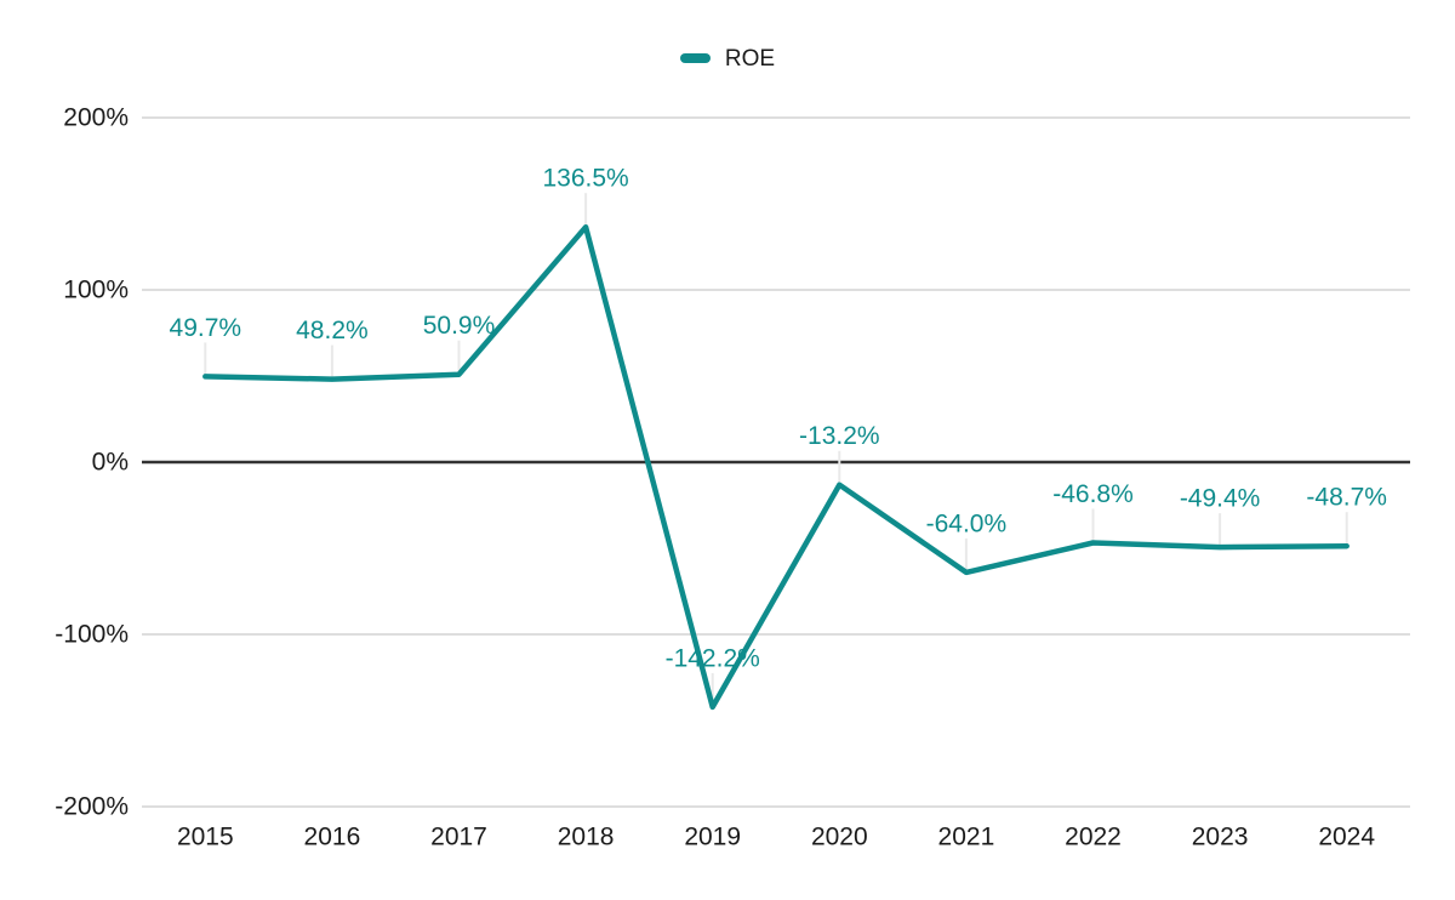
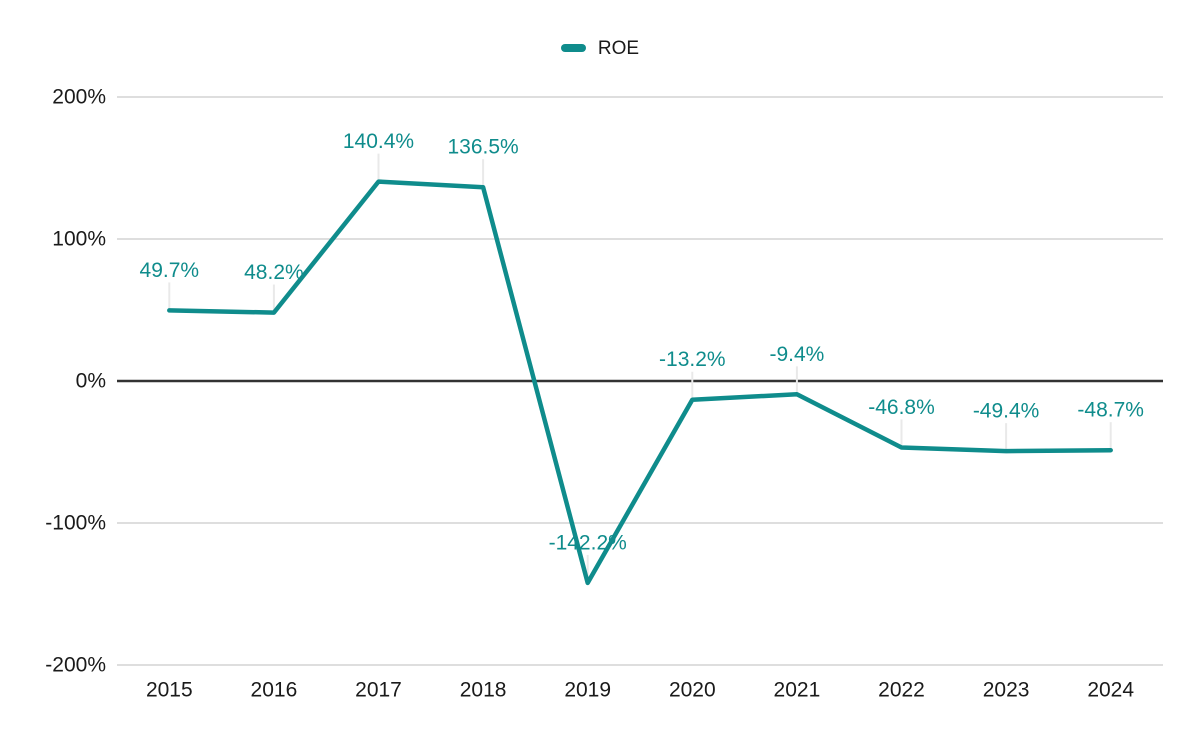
2017: 50.9% -> 140.4%
2021: -64.0% -> -9.4%
